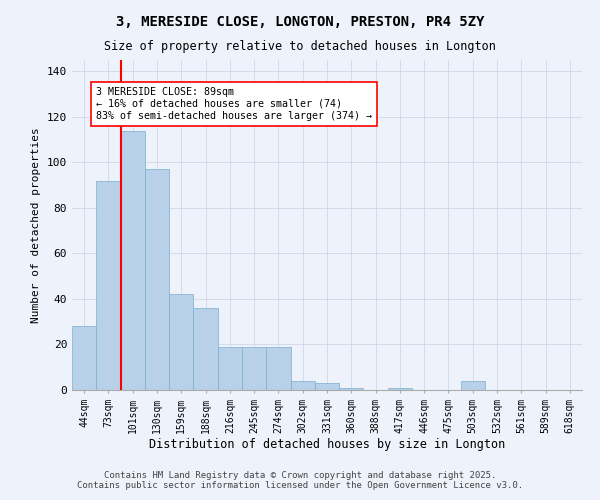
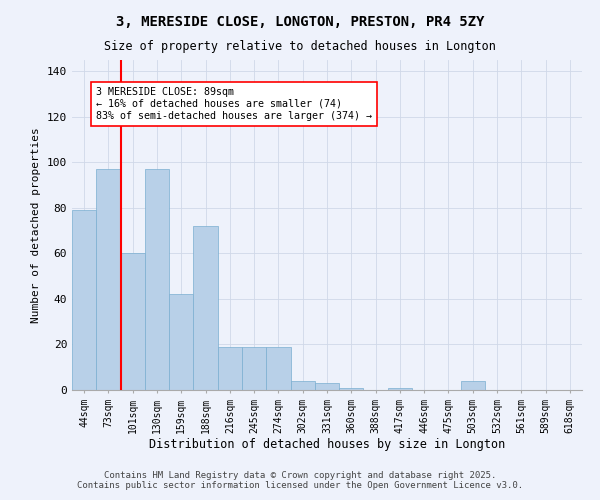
44sqm: 28 -> 79
73sqm: 92 -> 97
101sqm: 114 -> 60
188sqm: 36 -> 72
